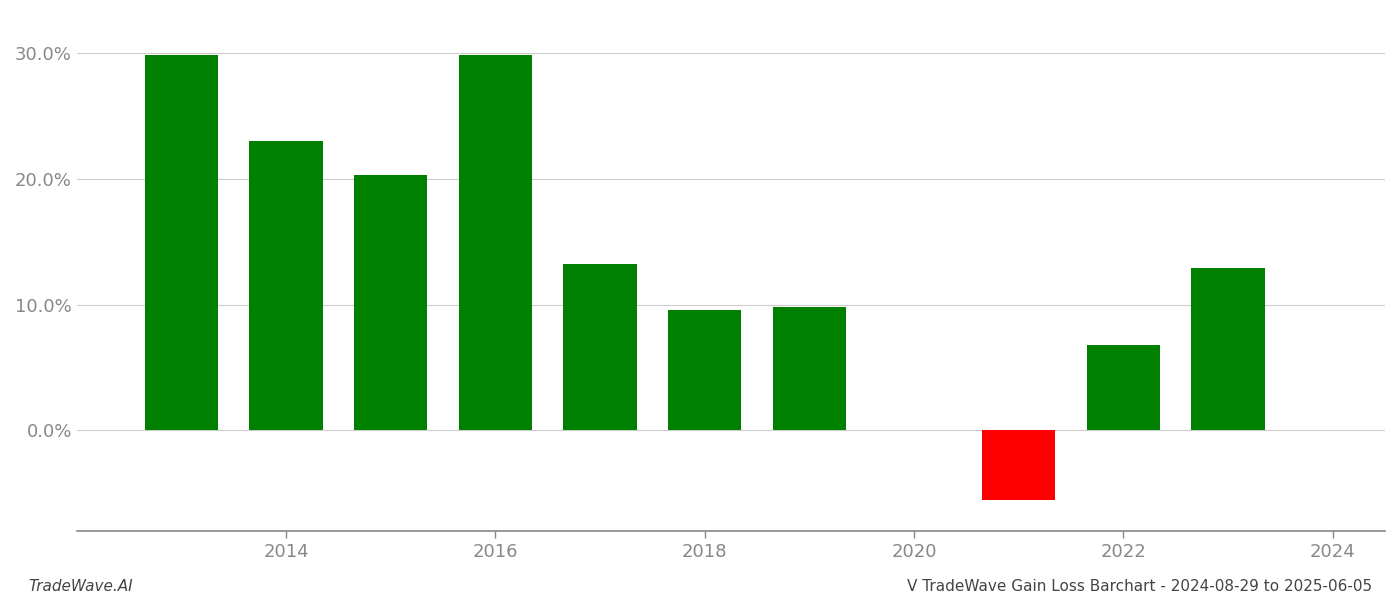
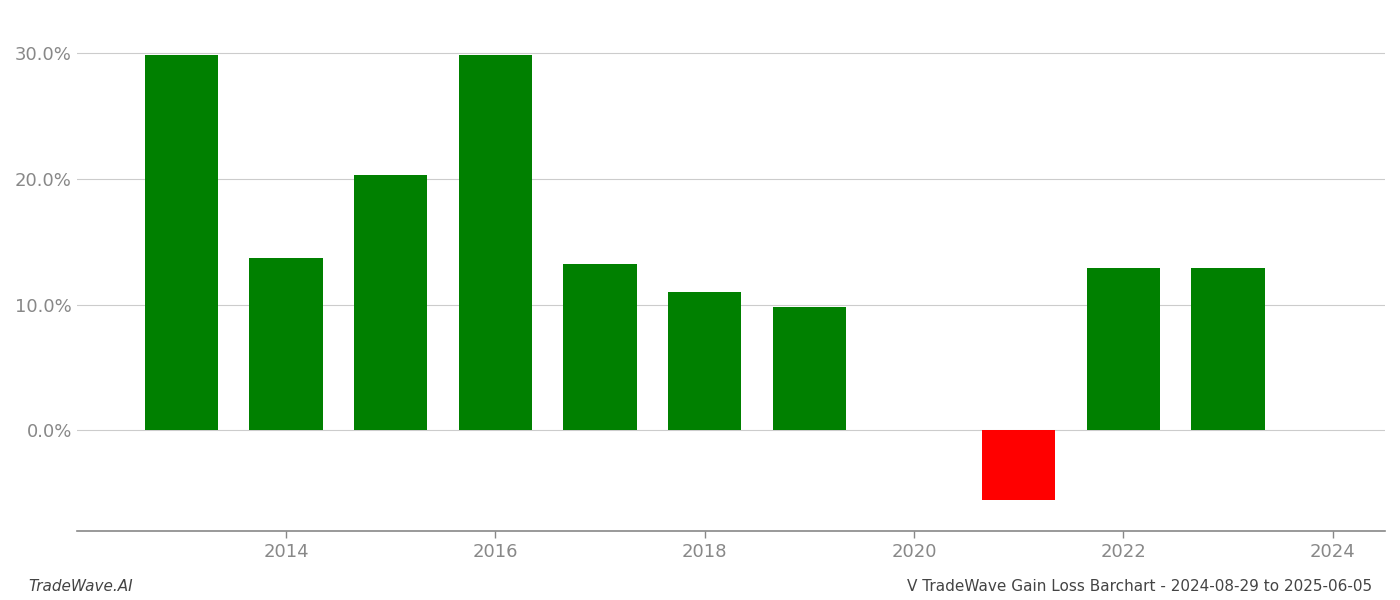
2014: 23.0% -> 13.7%
2018: 9.6% -> 11.0%
2022: 6.8% -> 12.9%
